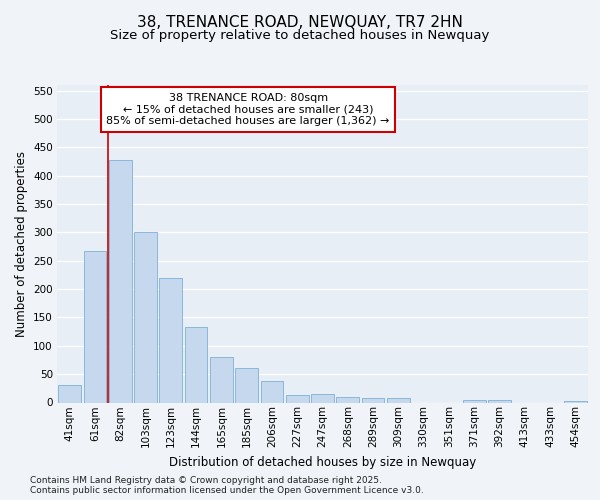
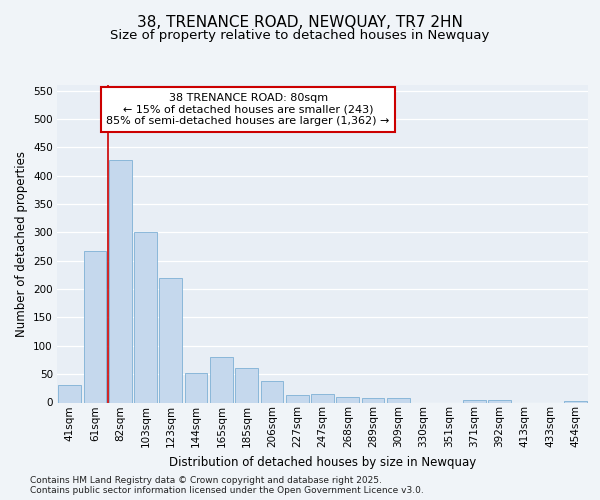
144sqm: 133 -> 52
